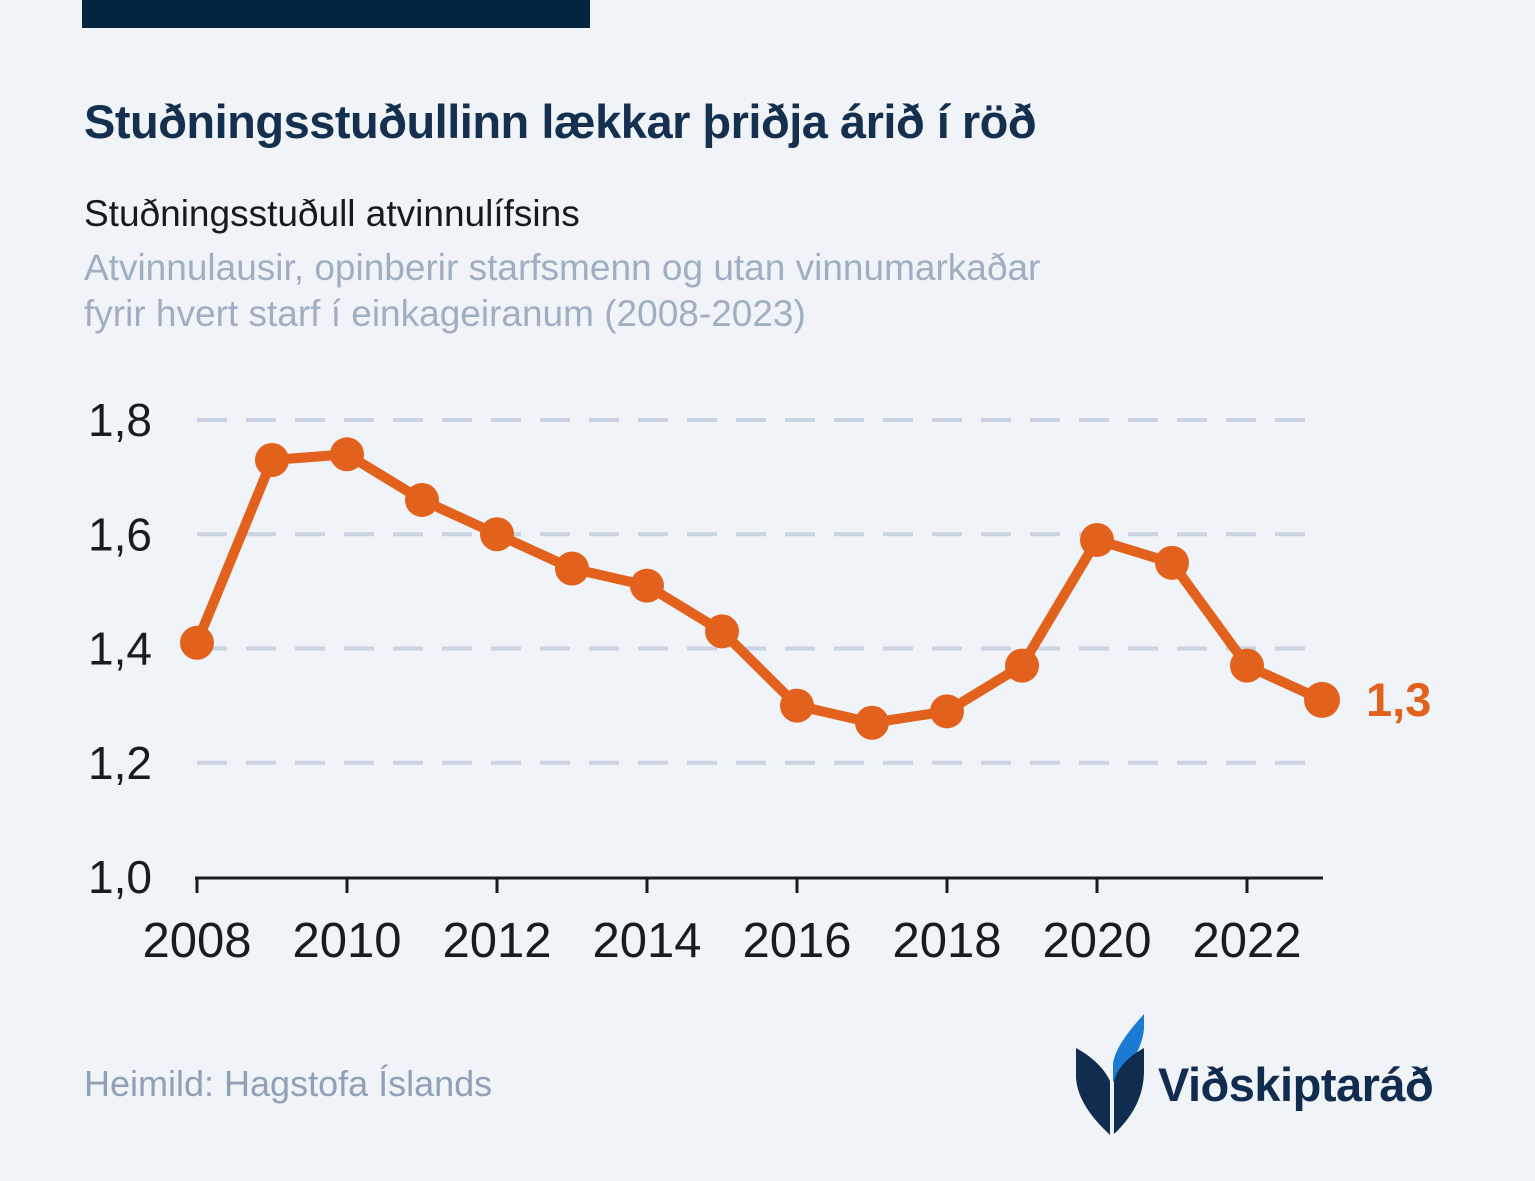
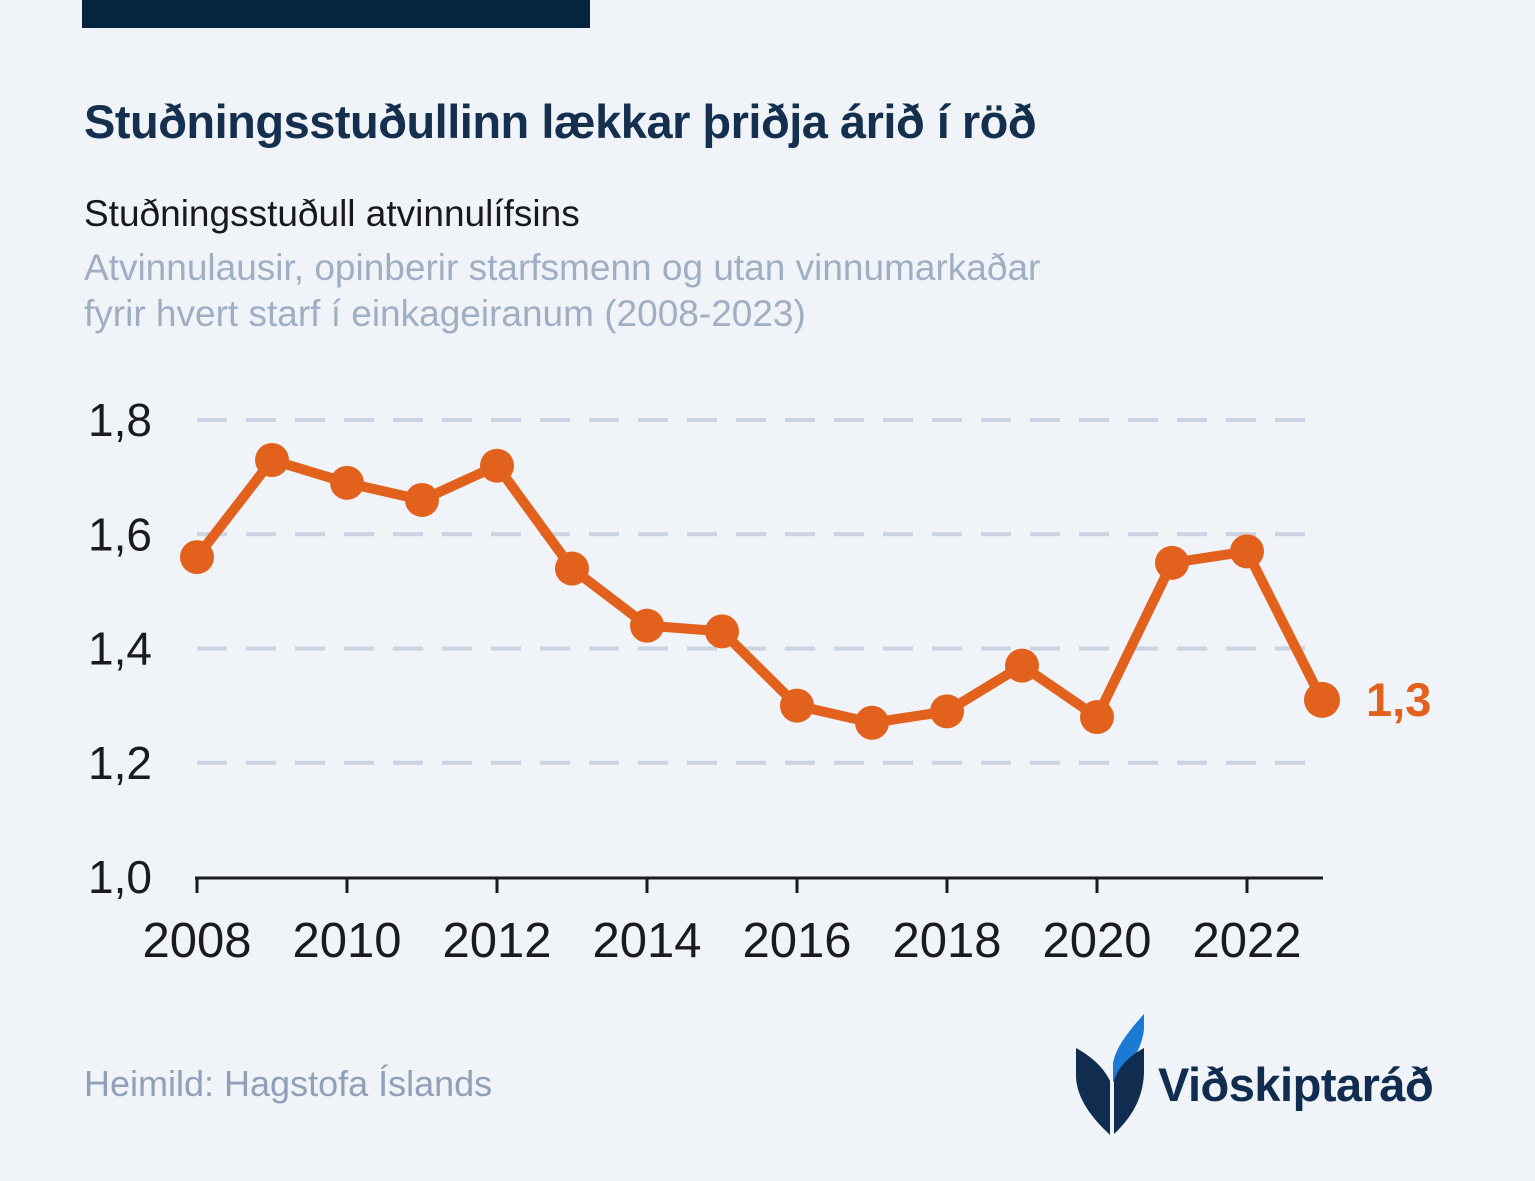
2008: 1,41 -> 1,56
2010: 1,74 -> 1,69
2012: 1,60 -> 1,72
2014: 1,51 -> 1,44
2020: 1,59 -> 1,28
2022: 1,37 -> 1,57
